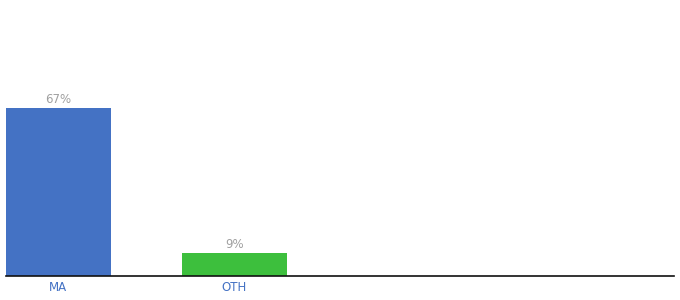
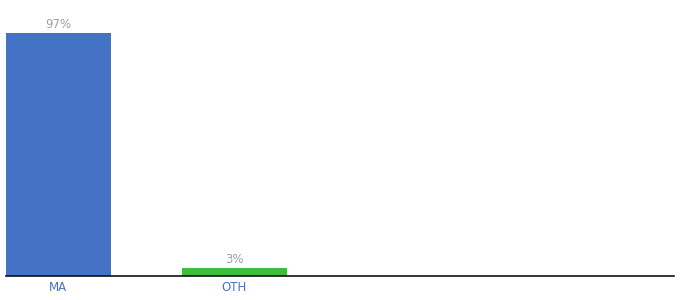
MA: 67% -> 97%
OTH: 9% -> 3%
